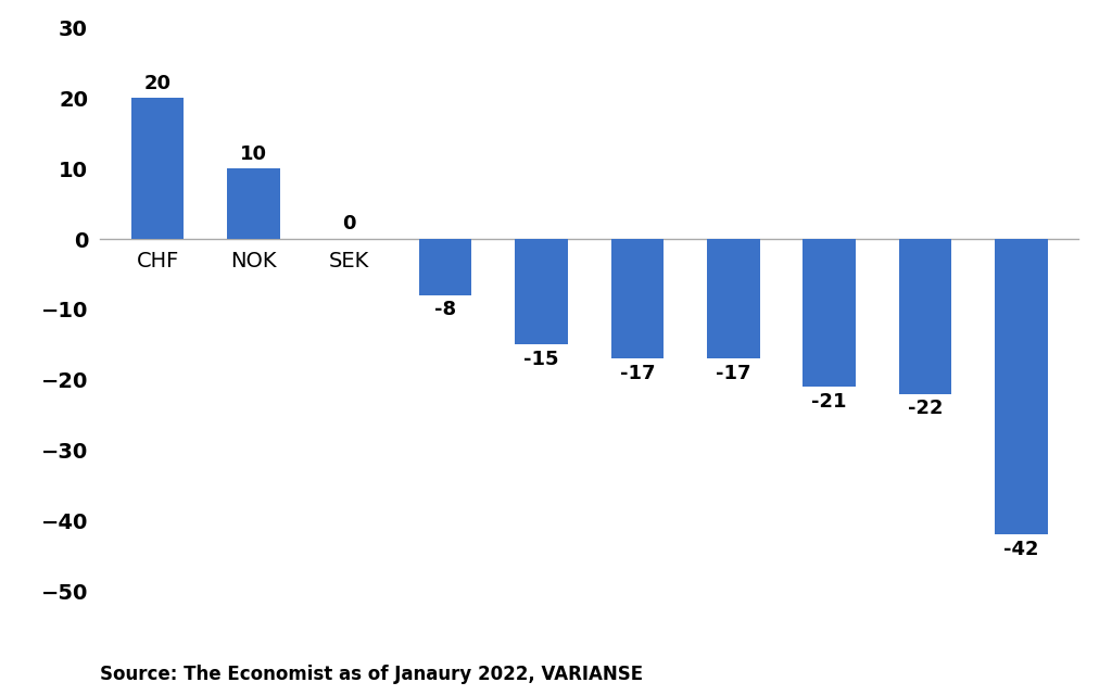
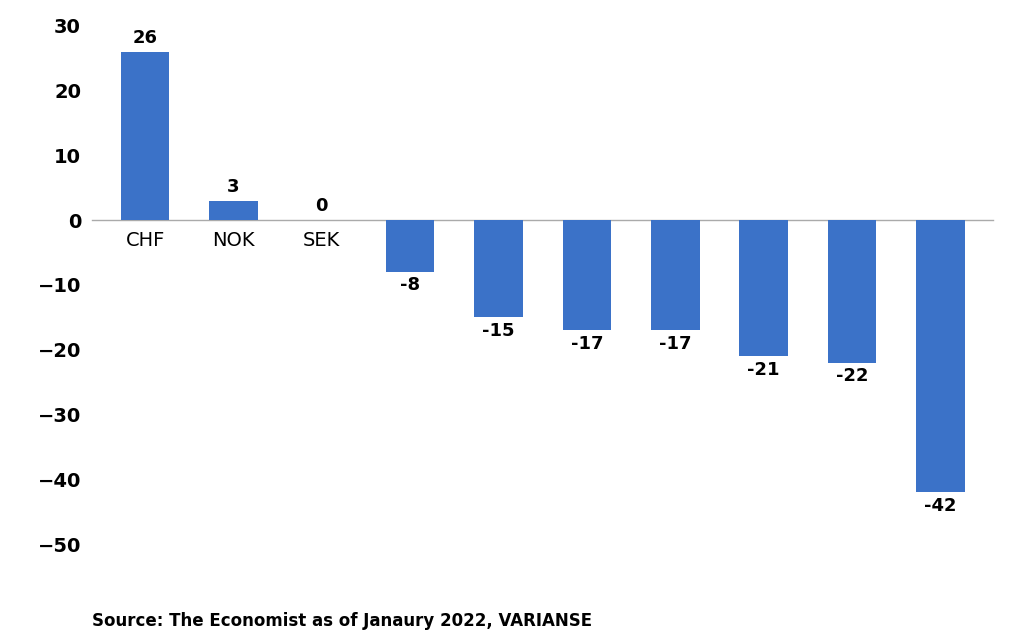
CHF: 20 -> 26
NOK: 10 -> 3
